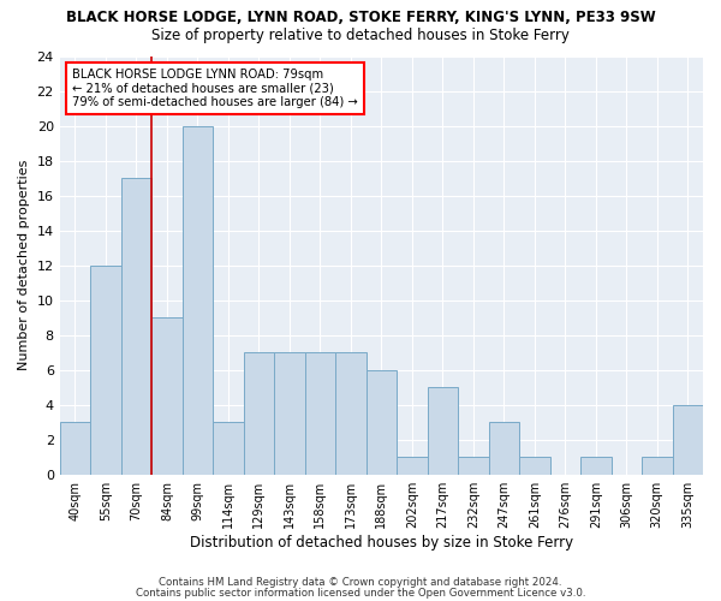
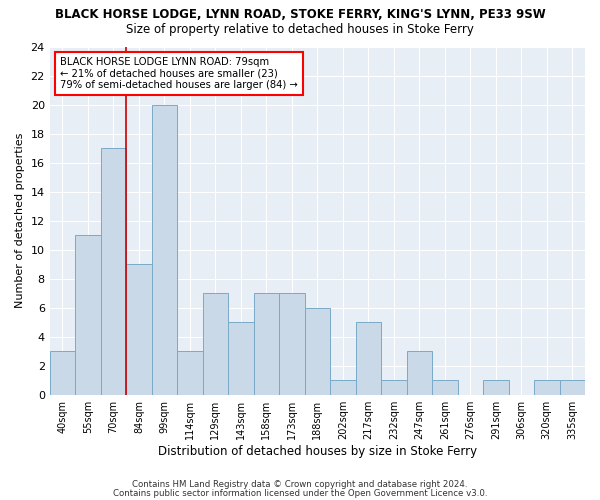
55sqm: 12 -> 11
143sqm: 7 -> 5
335sqm: 4 -> 1
